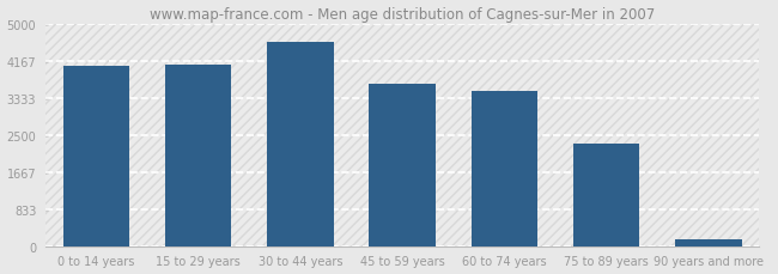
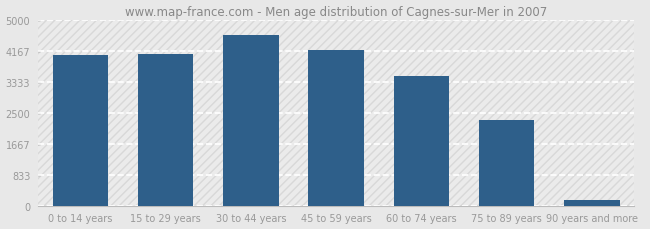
45 to 59 years: 3650 -> 4200
